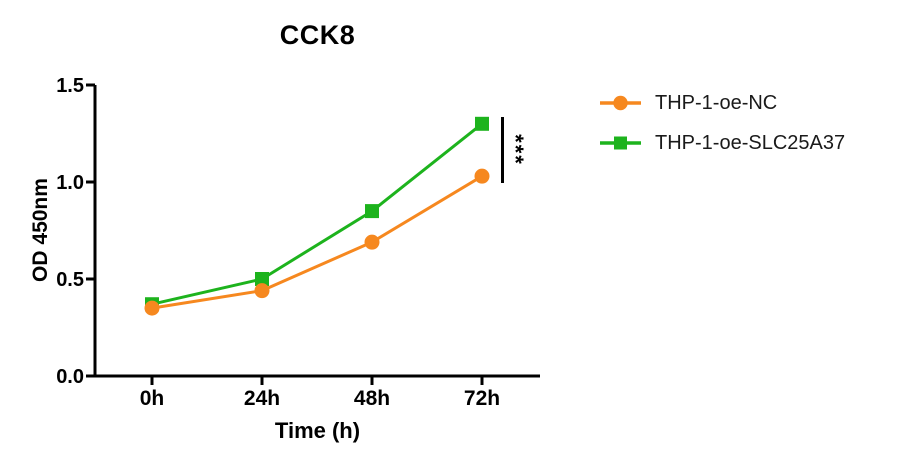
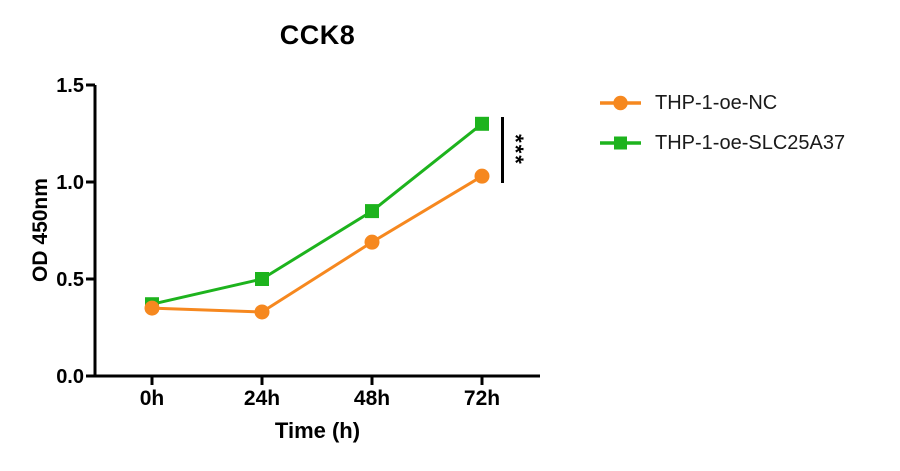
THP-1-oe-NC/24h: 0.44 -> 0.33
